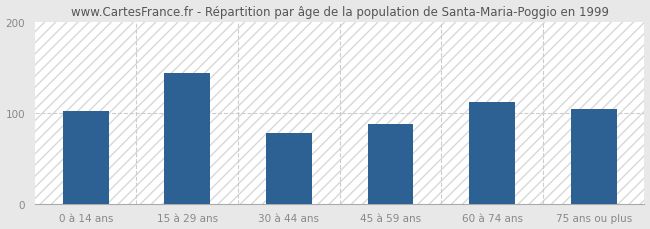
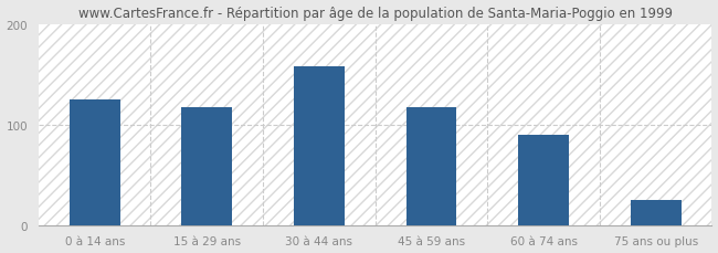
0 à 14 ans: 102 -> 125
15 à 29 ans: 144 -> 117
30 à 44 ans: 78 -> 158
45 à 59 ans: 88 -> 117
60 à 74 ans: 112 -> 90
75 ans ou plus: 104 -> 25
